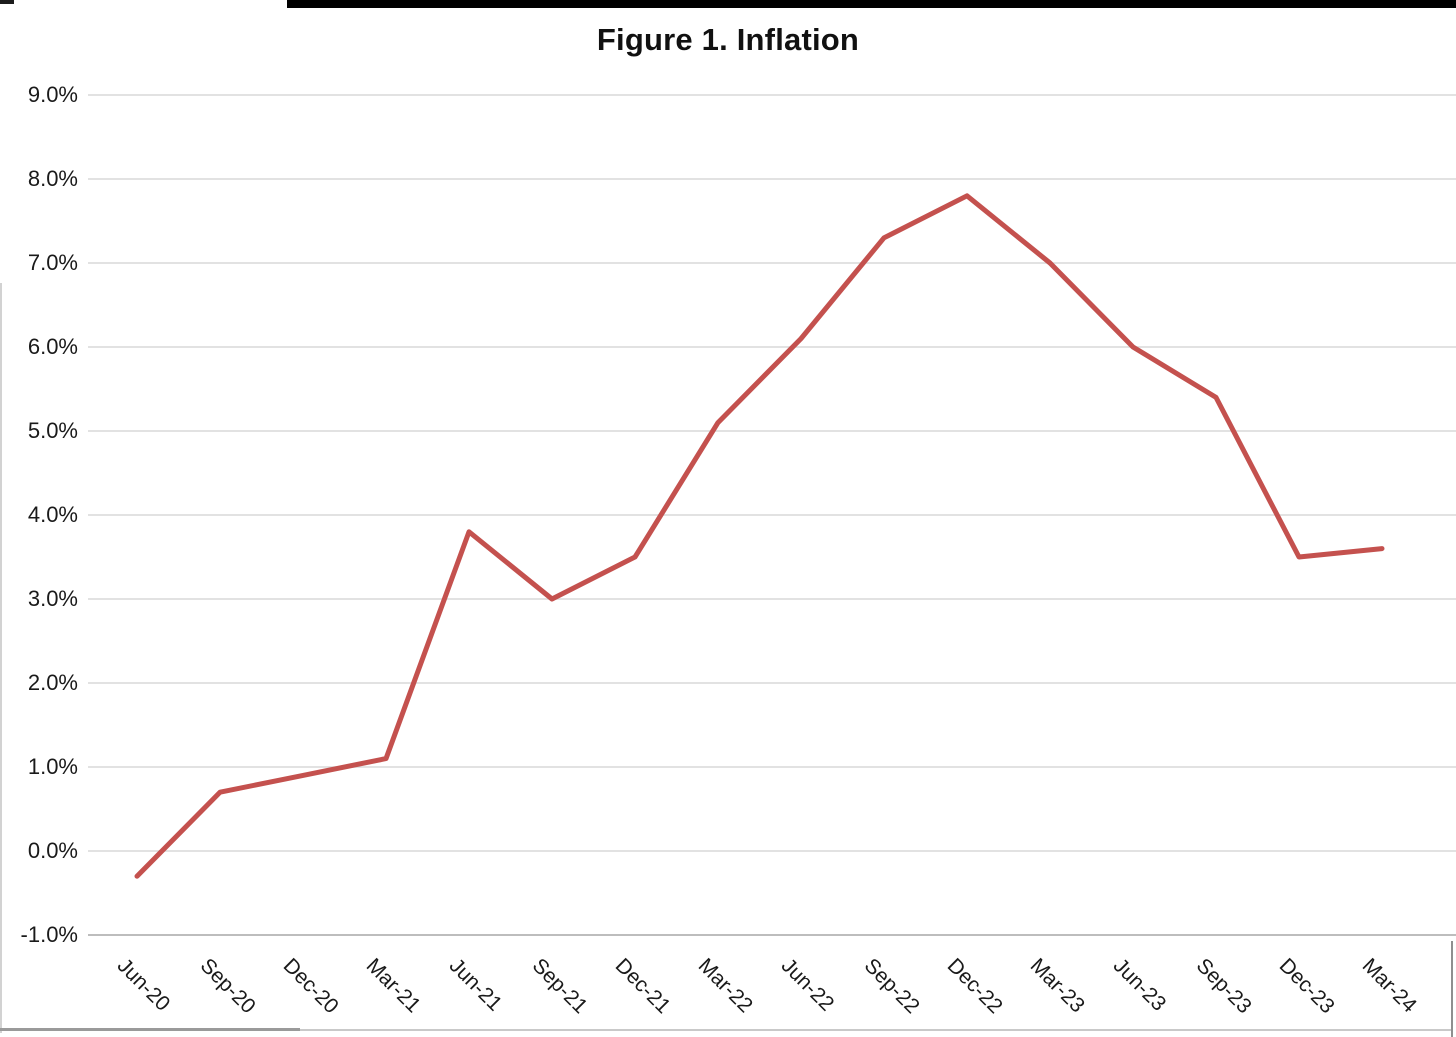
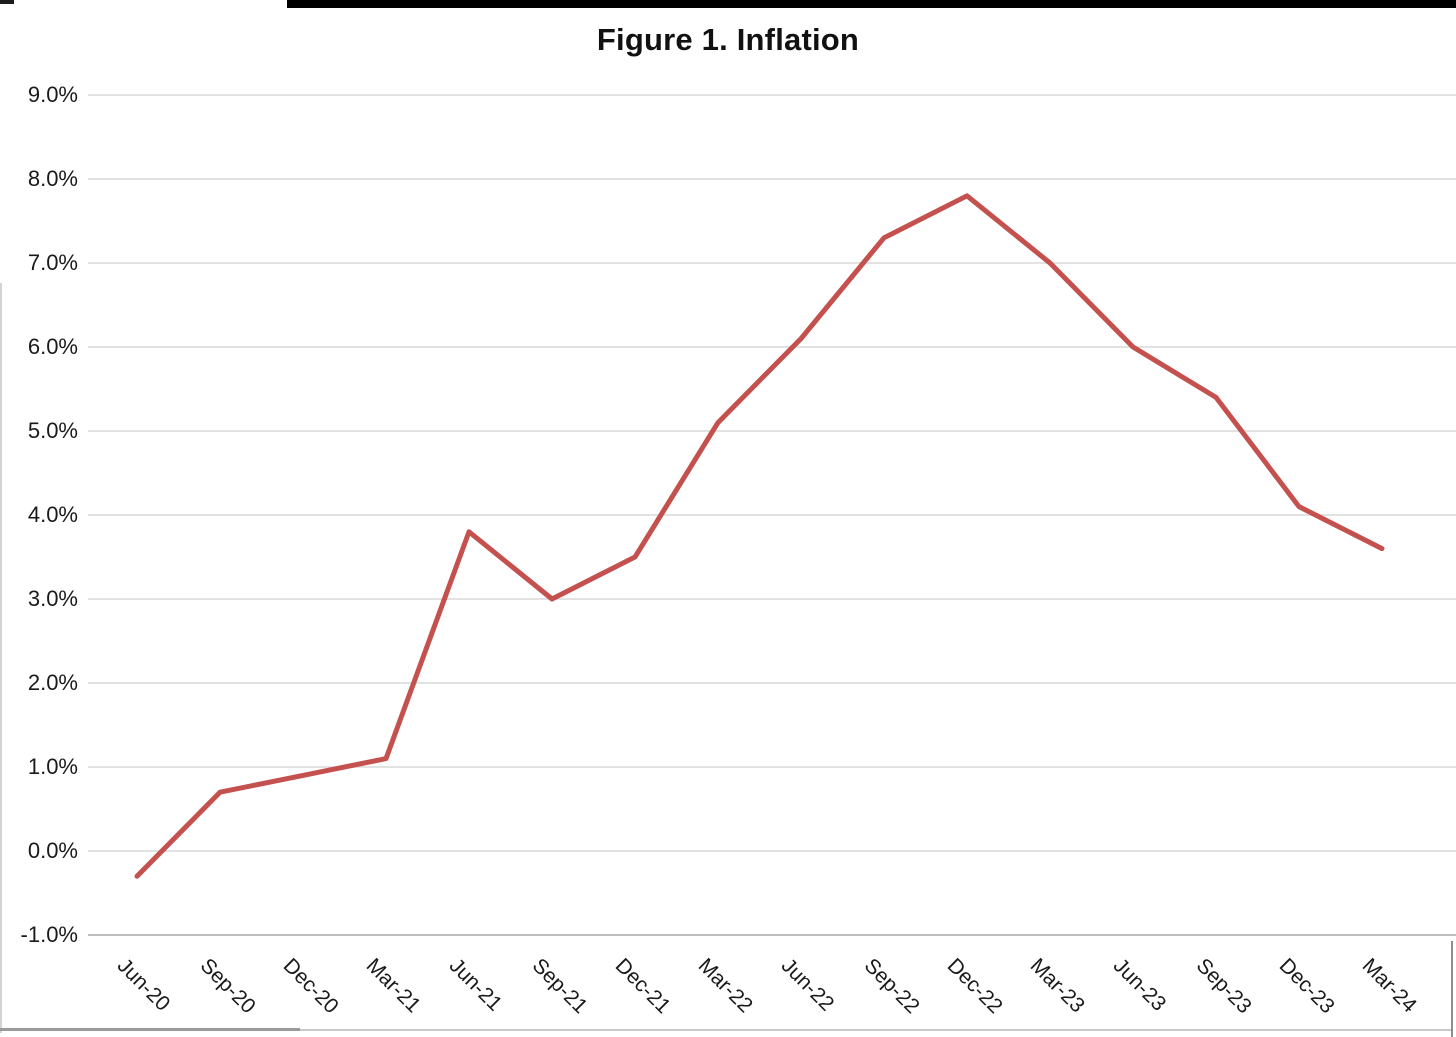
Dec-23: 3.5% -> 4.1%
